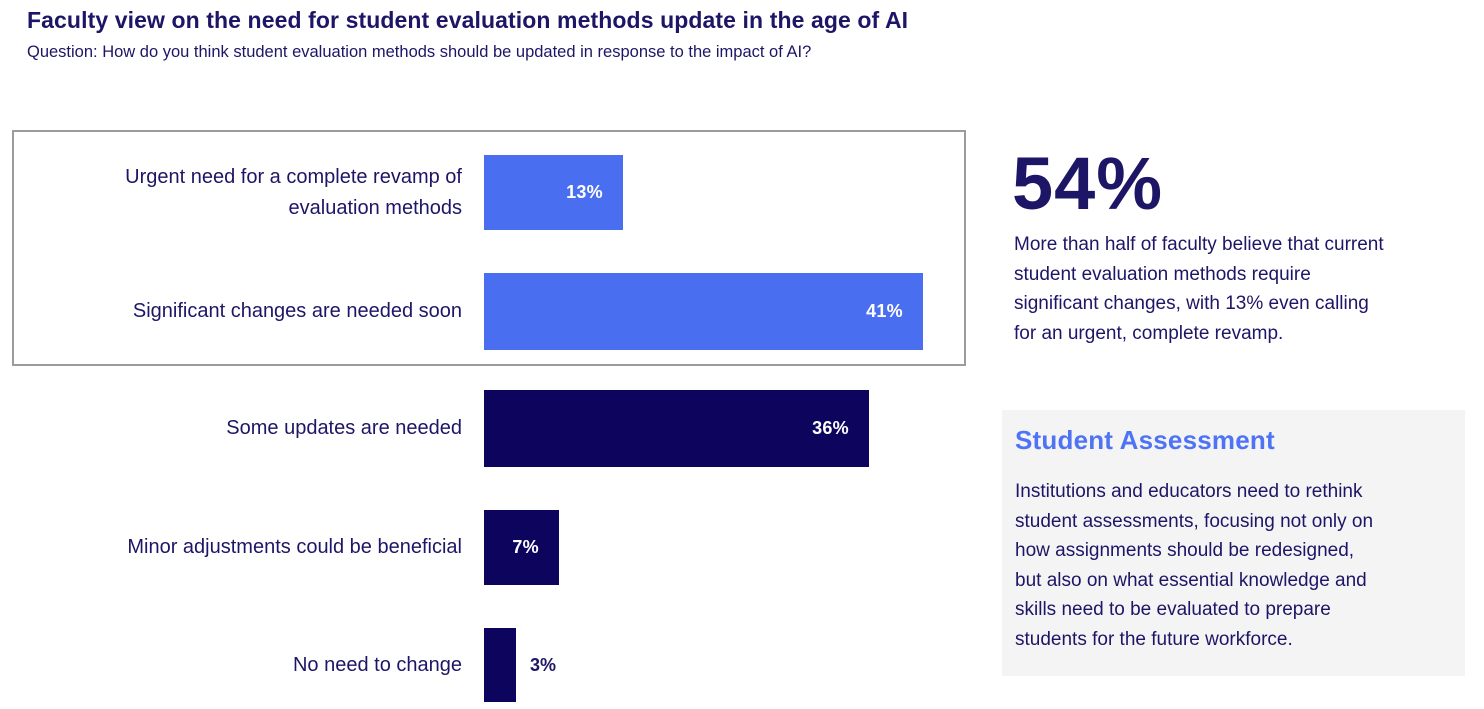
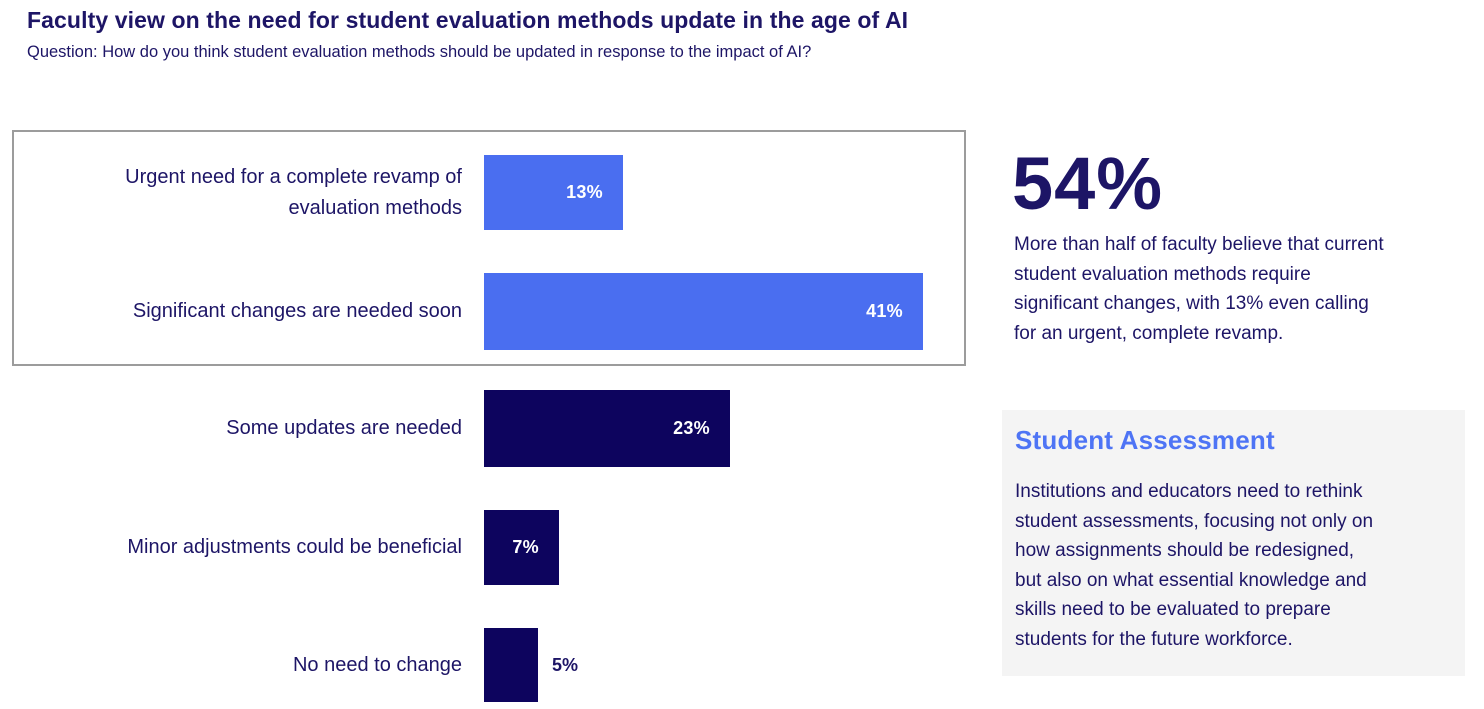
Some updates are needed: 36% -> 23%
No need to change: 3% -> 5%
